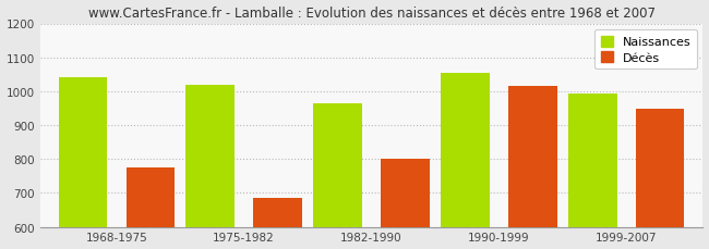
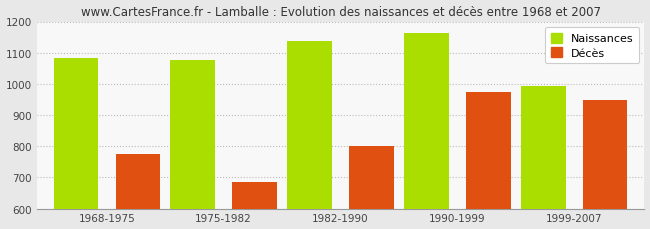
Naissances/1968-1975: 1040 -> 1082
Naissances/1975-1982: 1020 -> 1075
Naissances/1982-1990: 965 -> 1138
Naissances/1990-1999: 1055 -> 1163
Décès/1990-1999: 1015 -> 975
